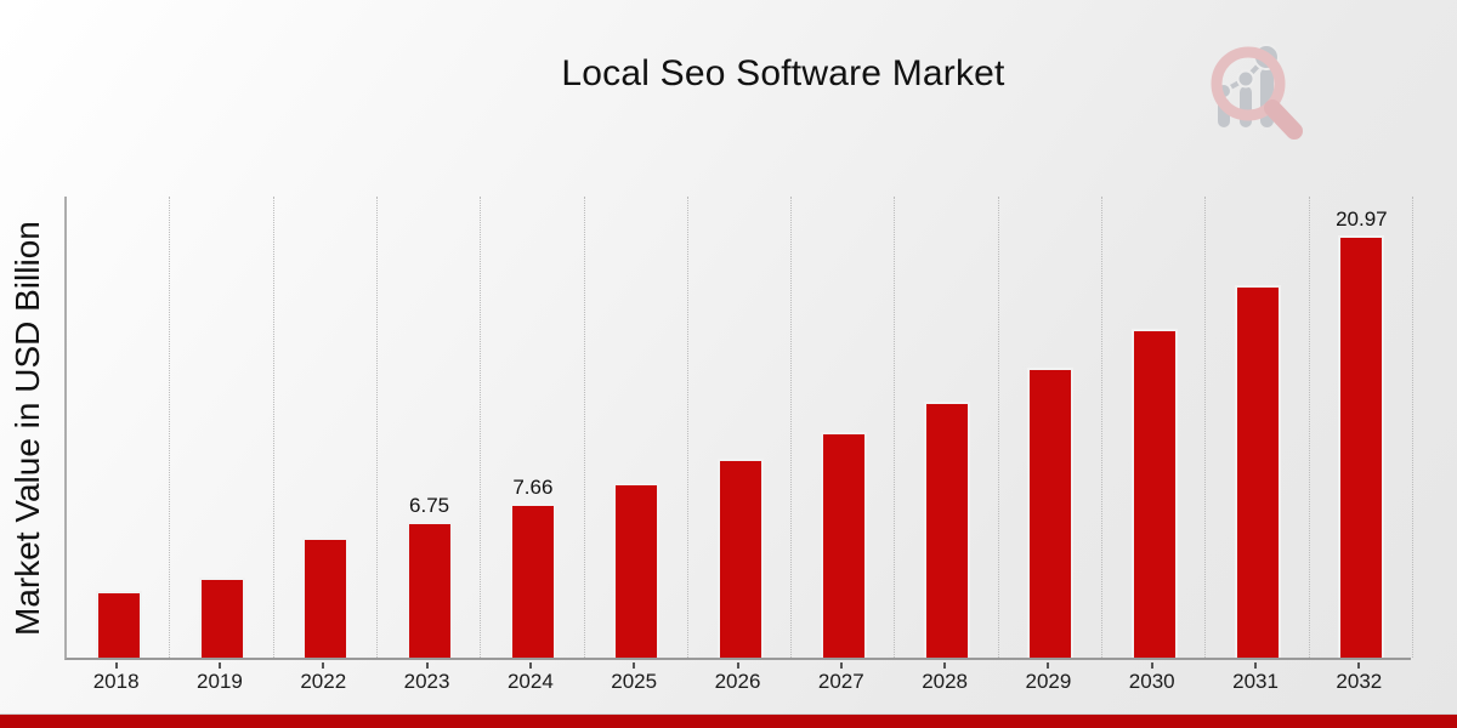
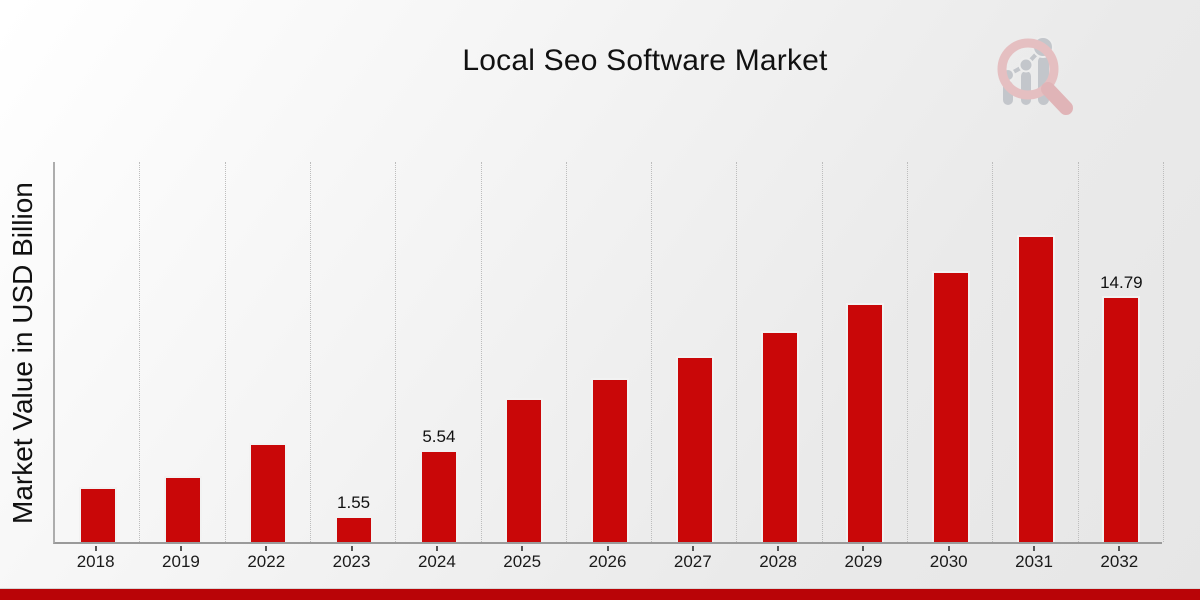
2023: 6.75 -> 1.55
2024: 7.66 -> 5.54
2032: 20.97 -> 14.79
